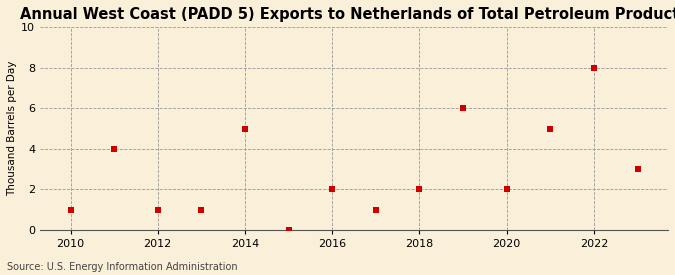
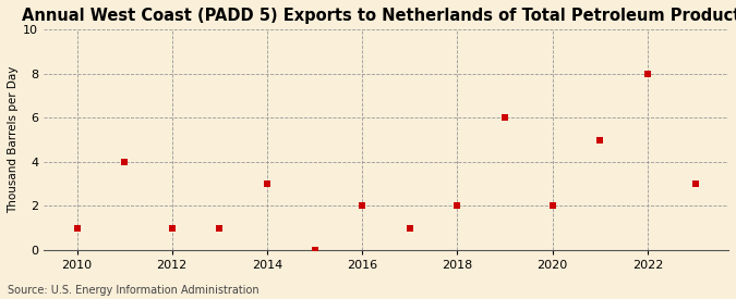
2014: 5 -> 3
